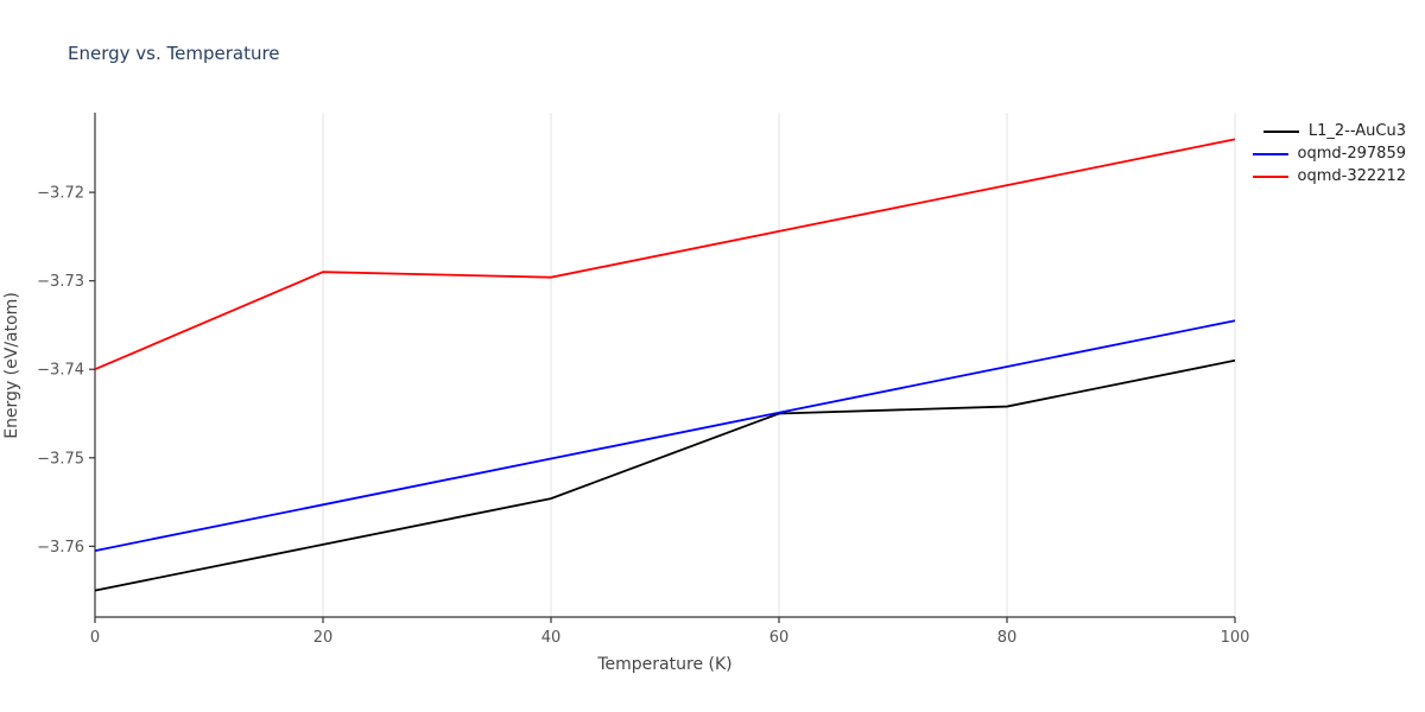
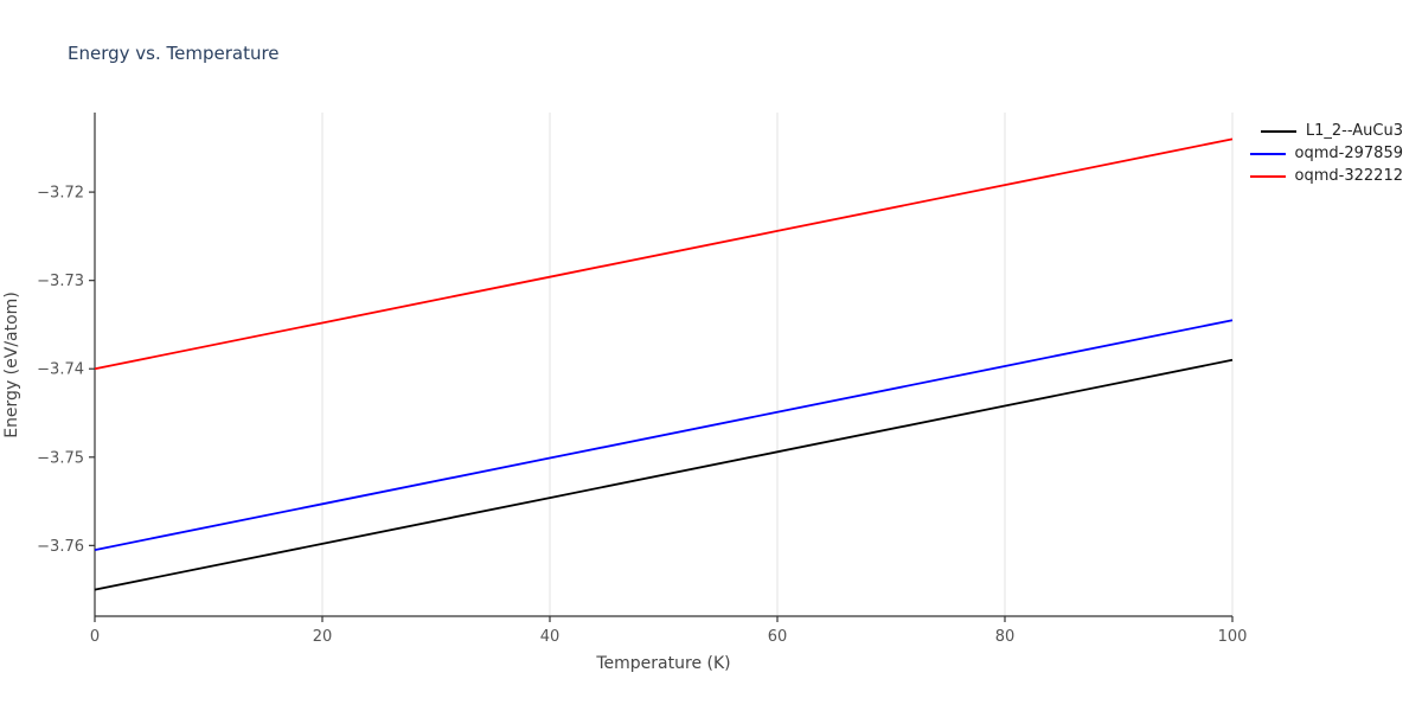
oqmd-322212/20: -3.729 -> -3.735
L1_2--AuCu3/60: -3.745 -> -3.749
